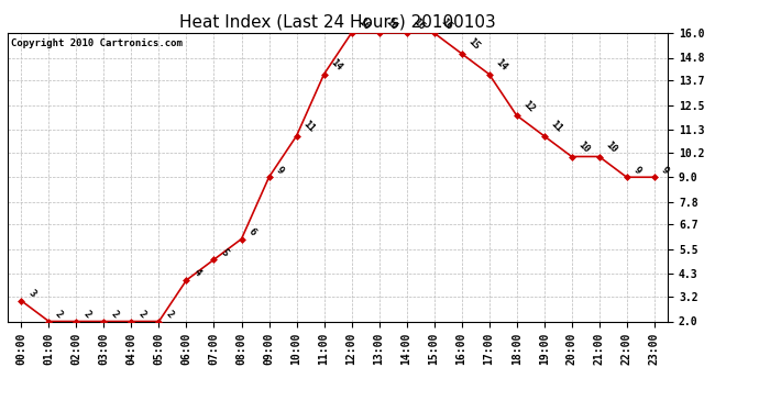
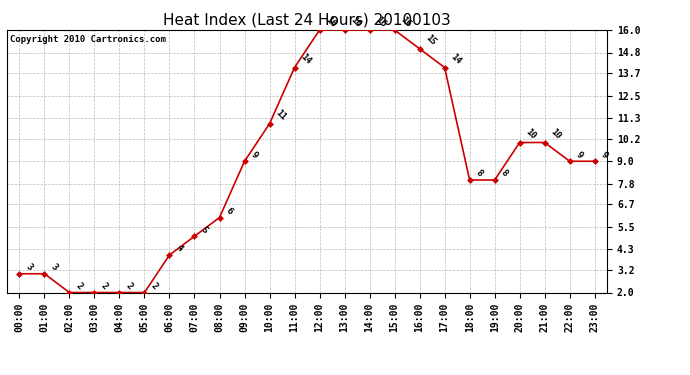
01:00: 2 -> 3
18:00: 12 -> 8
19:00: 11 -> 8
